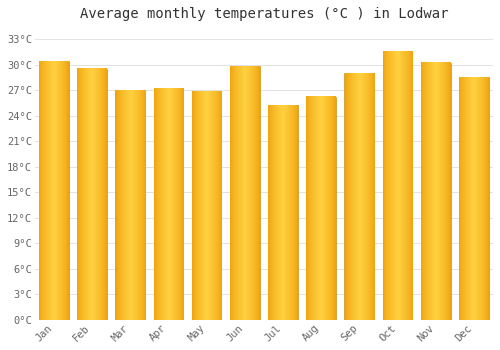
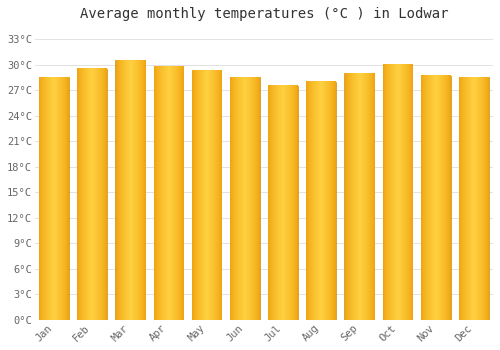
Jan: 30.4°C -> 28.5°C
Mar: 27.0°C -> 30.5°C
Apr: 27.2°C -> 29.8°C
May: 26.8°C -> 29.3°C
Jun: 29.8°C -> 28.5°C
Jul: 25.2°C -> 27.5°C
Aug: 26.2°C -> 28.0°C
Oct: 31.6°C -> 30.0°C
Nov: 30.2°C -> 28.7°C
